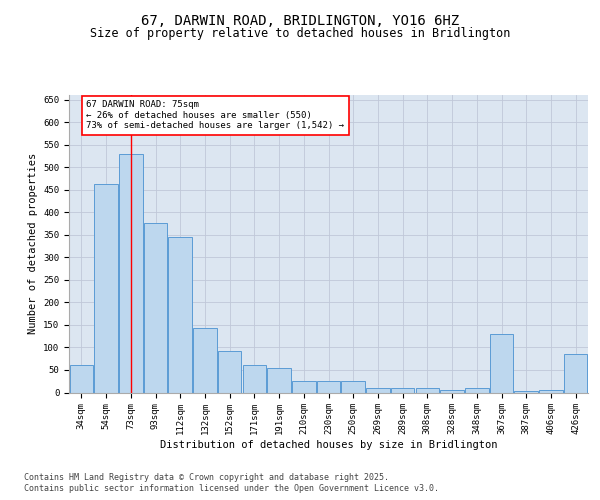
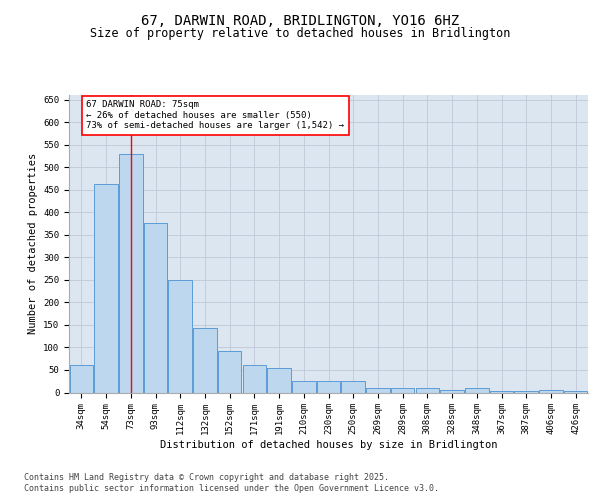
112sqm: 345 -> 250
367sqm: 130 -> 4
426sqm: 85 -> 4
